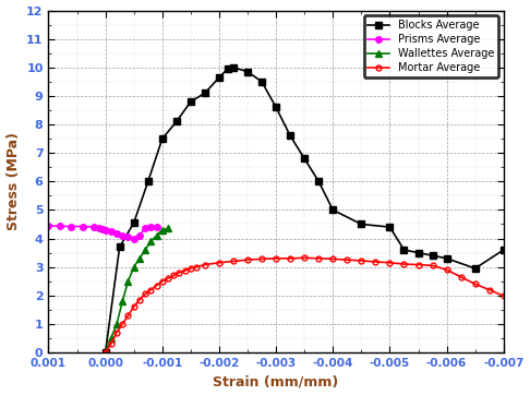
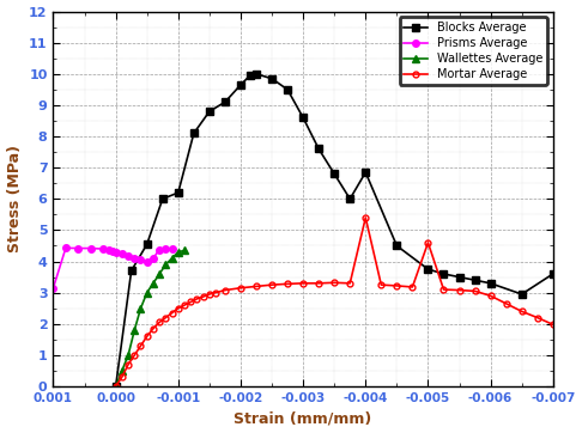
Prisms Average/0.001: 4.45 -> 3.15
Blocks Average/-0.001: 7.50 -> 6.20
Blocks Average/-0.004: 5.00 -> 6.85
Mortar Average/-0.004: 3.28 -> 5.40
Blocks Average/-0.005: 4.40 -> 3.75
Mortar Average/-0.005: 3.15 -> 4.60
